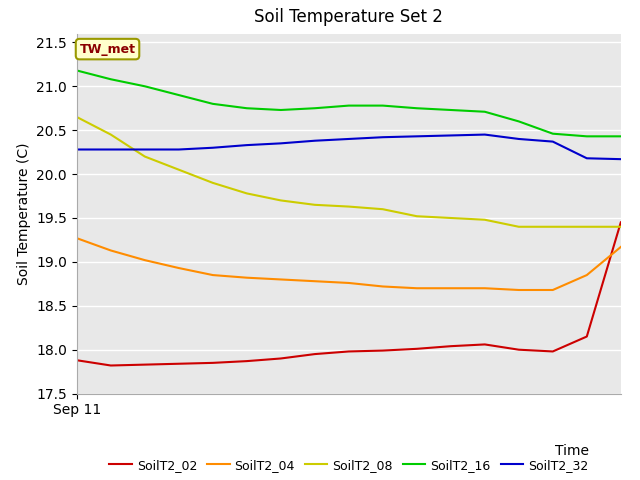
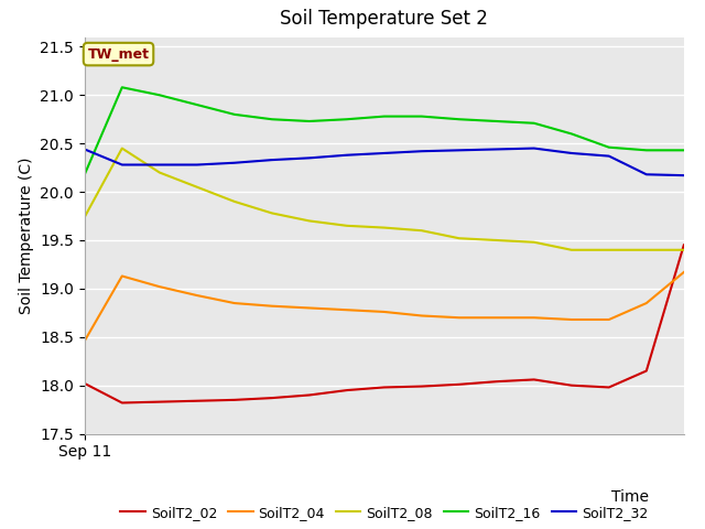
SoilT2_02/Sep 11: 17.88 -> 18.02
SoilT2_04/Sep 11: 19.27 -> 18.46
SoilT2_08/Sep 11: 20.65 -> 19.74
SoilT2_16/Sep 11: 21.18 -> 20.18
SoilT2_32/Sep 11: 20.28 -> 20.44
